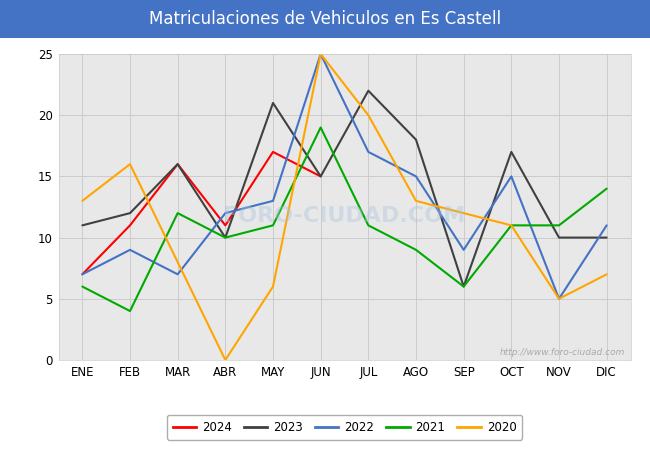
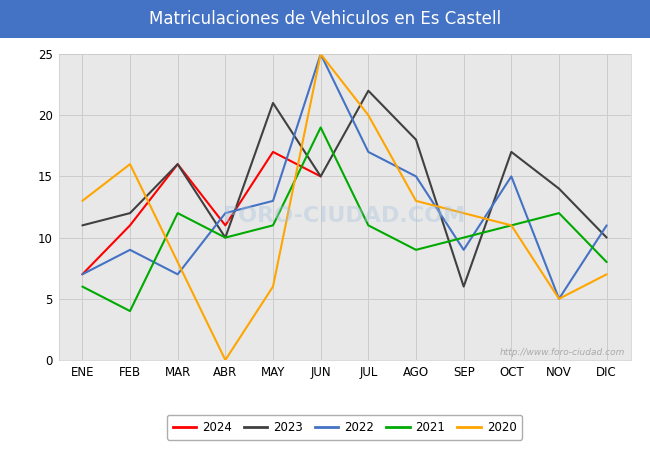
2021/SEP: 6 -> 10
2023/NOV: 10 -> 14
2021/NOV: 11 -> 12
2021/DIC: 14 -> 8
